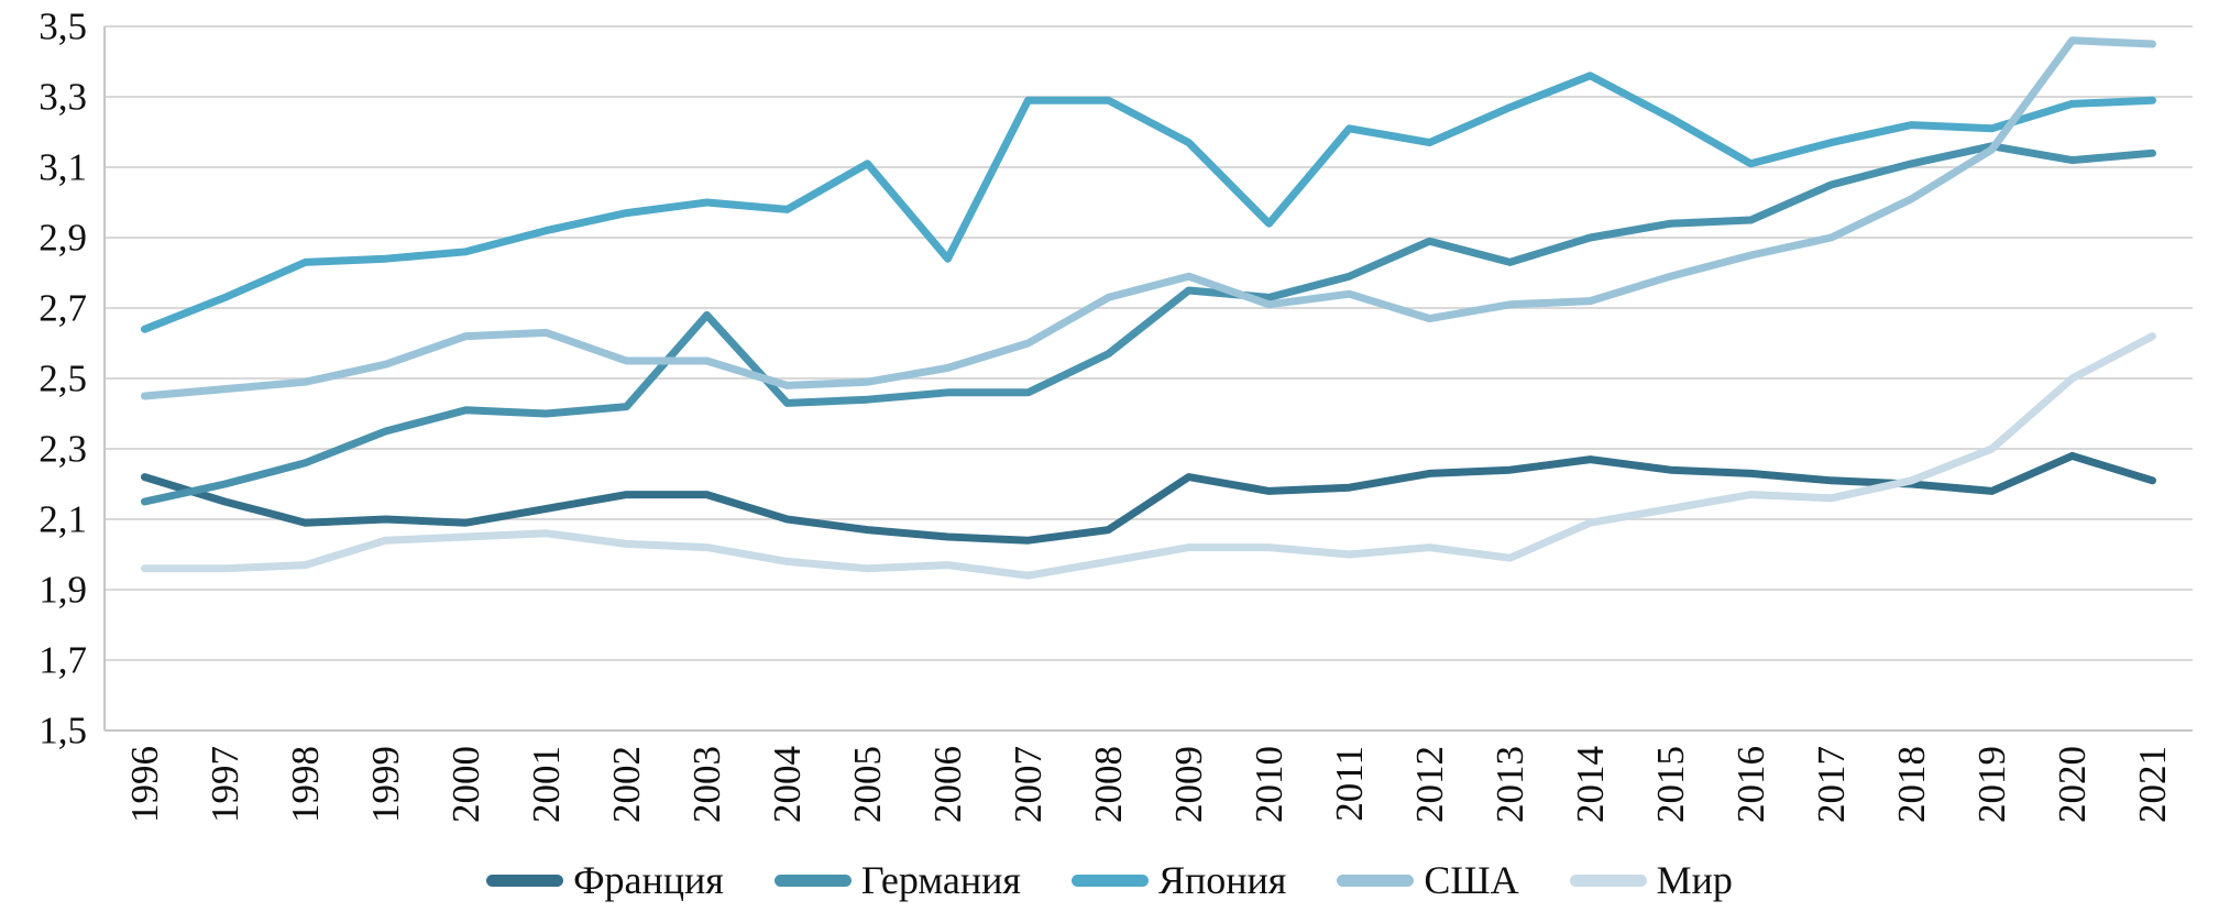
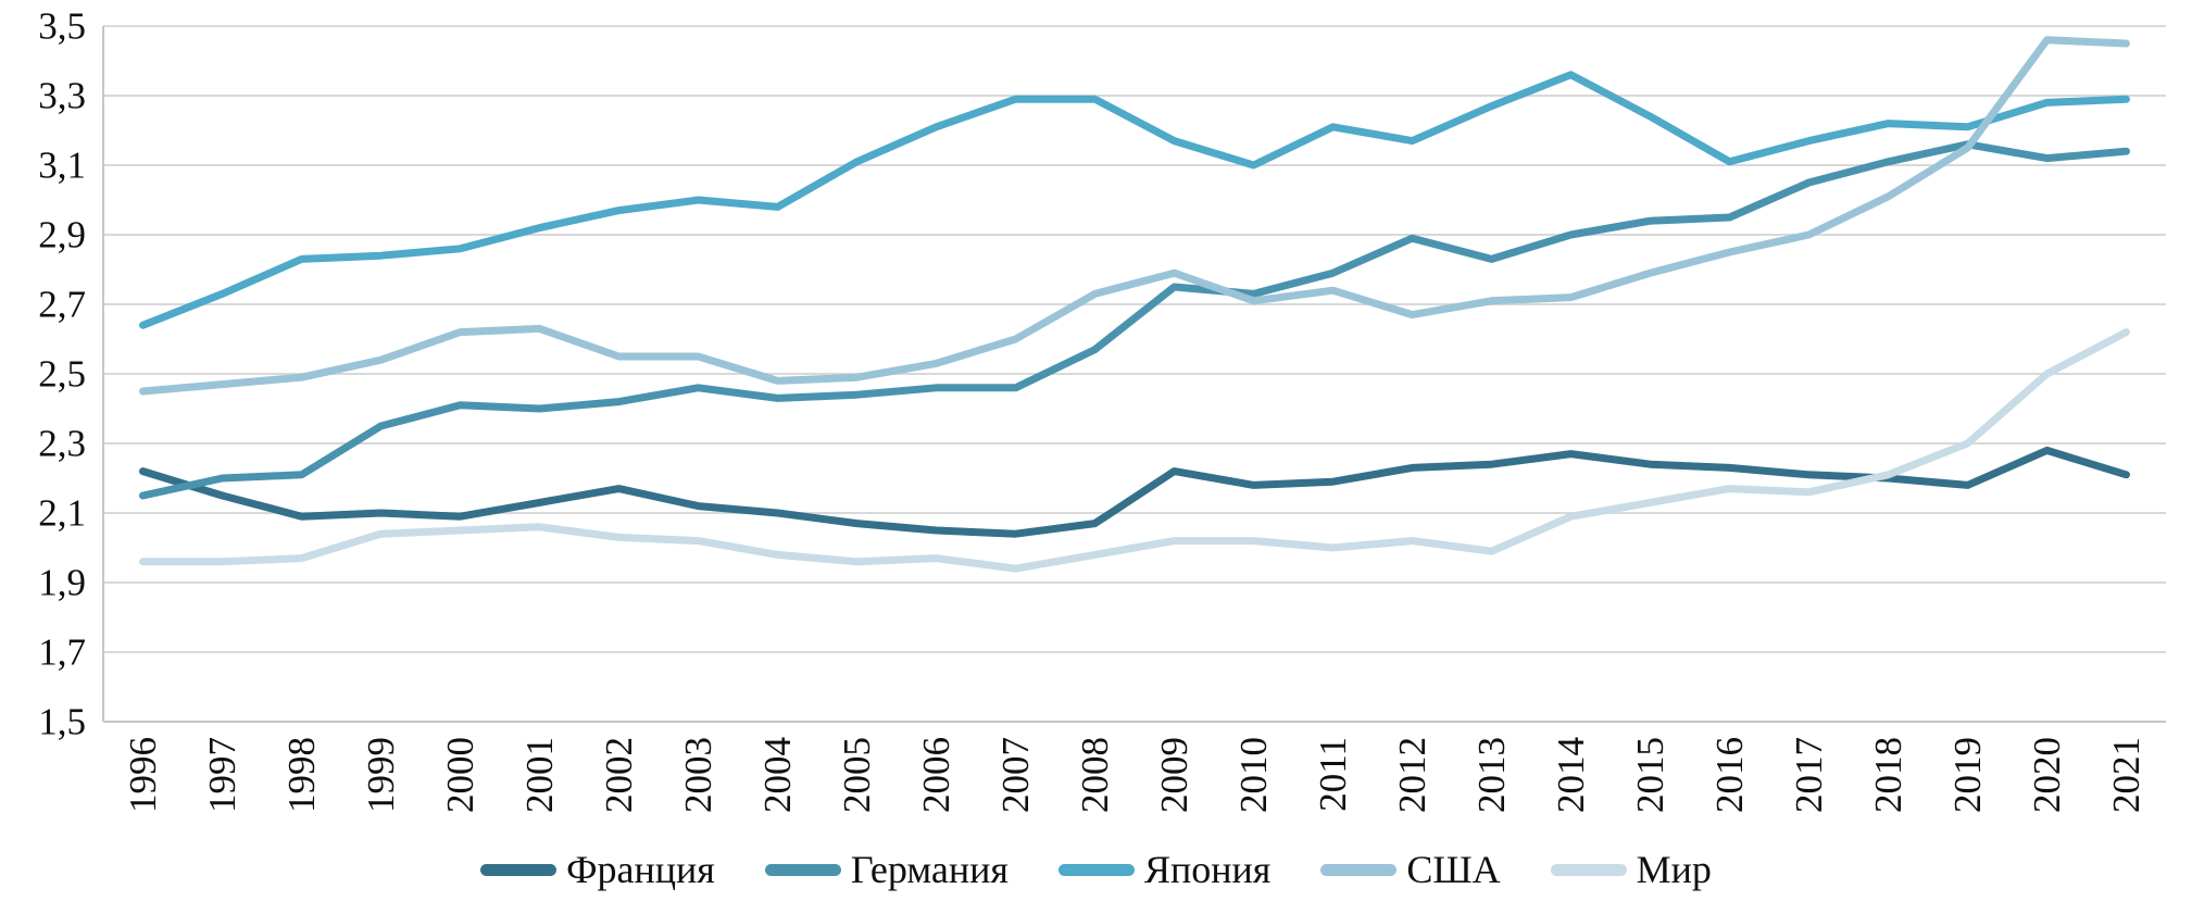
Германия/1998: 2,26 -> 2,21
Франция/2003: 2,17 -> 2,12
Германия/2003: 2,68 -> 2,46
Япония/2006: 2,84 -> 3,21
Япония/2010: 2,94 -> 3,10
